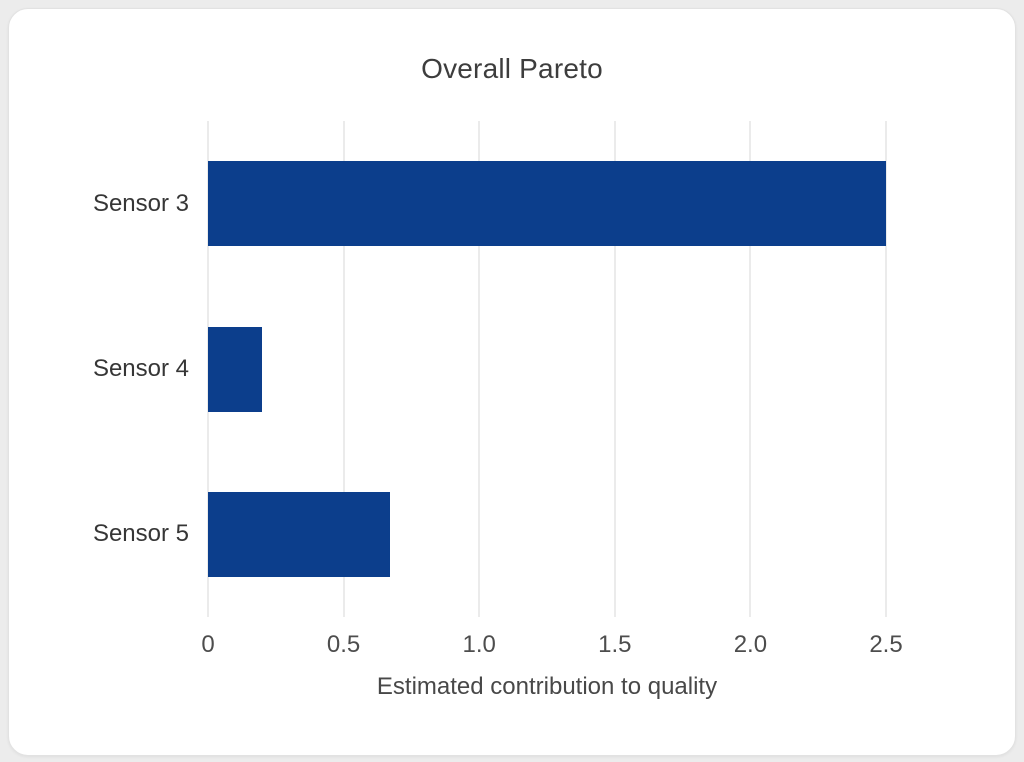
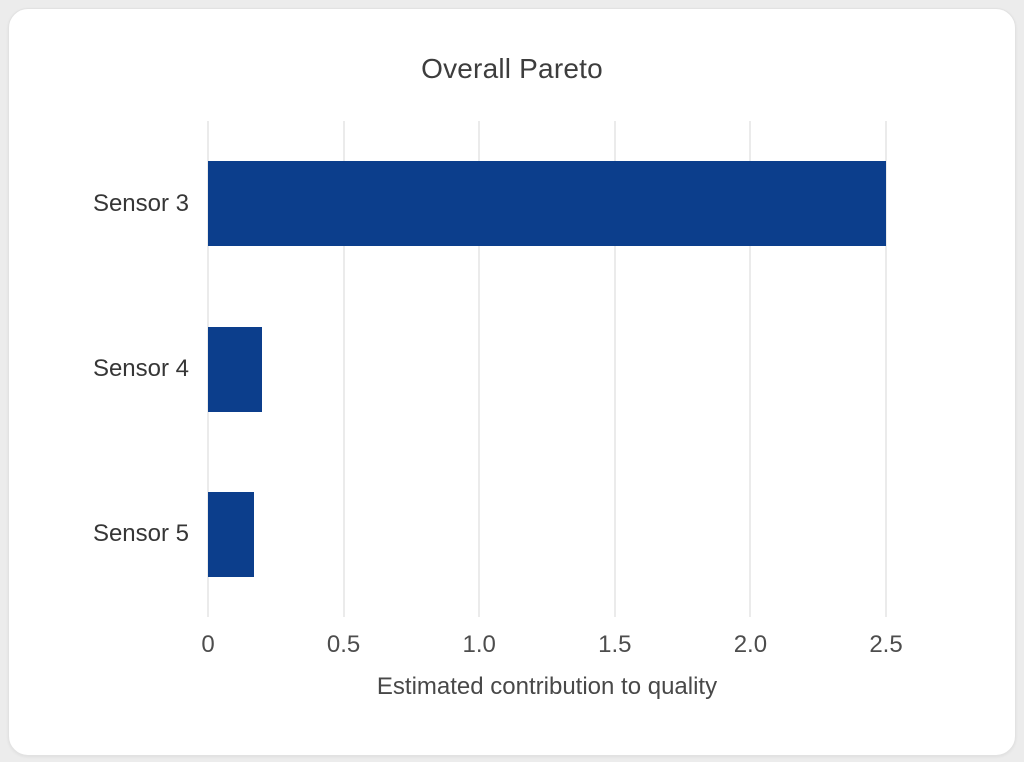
Sensor 5: 0.67 -> 0.17
